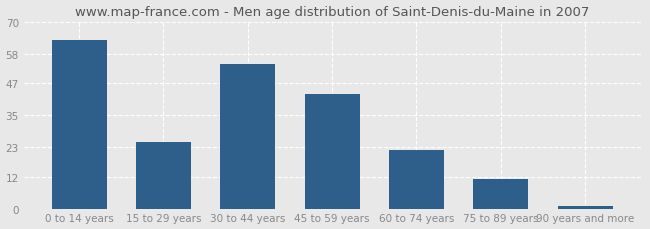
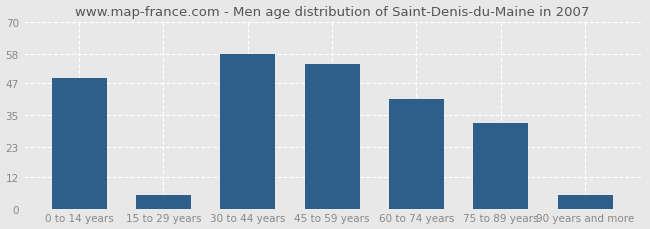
0 to 14 years: 63 -> 49
15 to 29 years: 25 -> 5
30 to 44 years: 54 -> 58
45 to 59 years: 43 -> 54
60 to 74 years: 22 -> 41
75 to 89 years: 11 -> 32
90 years and more: 1 -> 5
